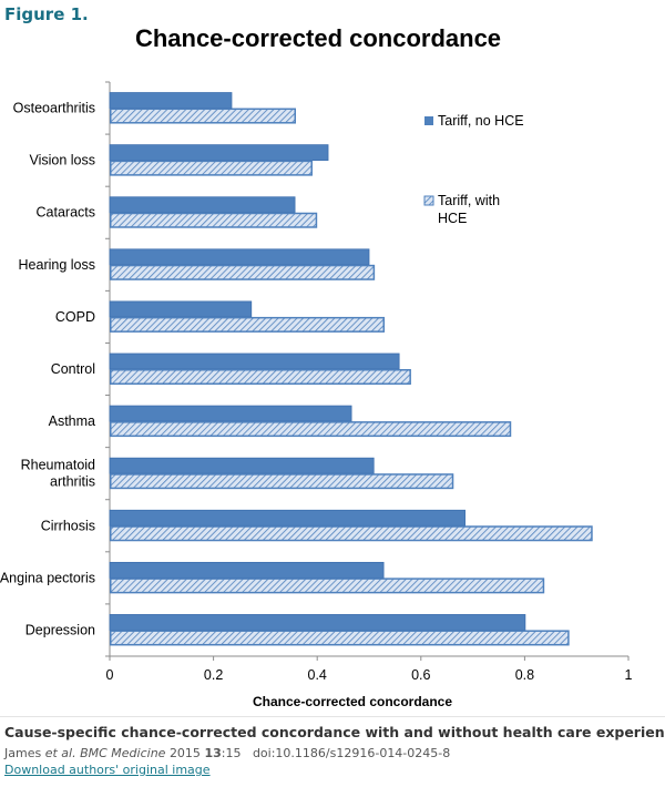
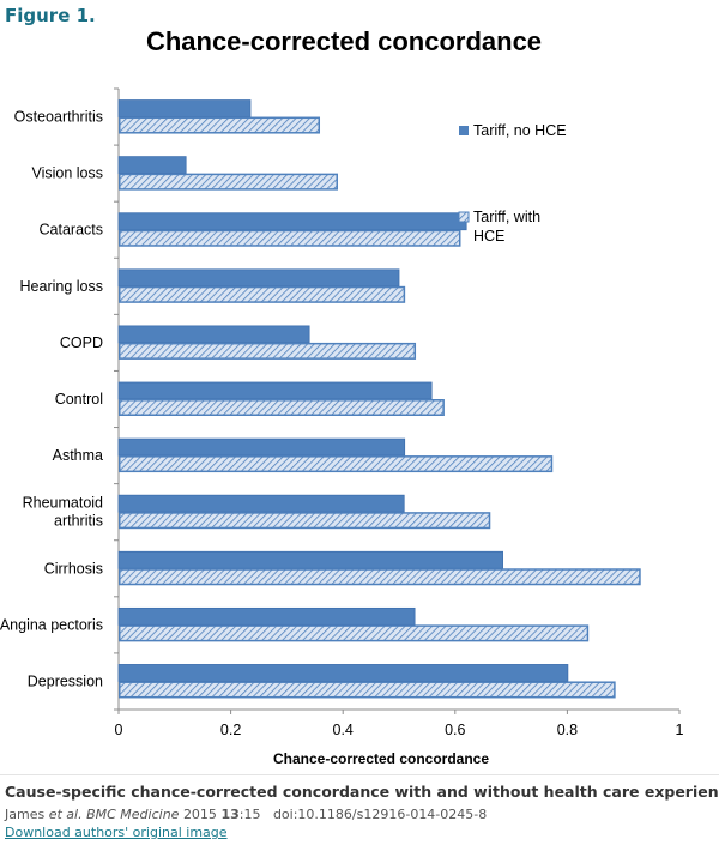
Tariff, no HCE/Vision loss: 0.42 -> 0.12
Tariff, no HCE/Cataracts: 0.36 -> 0.62
Tariff, with HCE/Cataracts: 0.40 -> 0.61
Tariff, no HCE/COPD: 0.27 -> 0.34
Tariff, no HCE/Asthma: 0.47 -> 0.51
